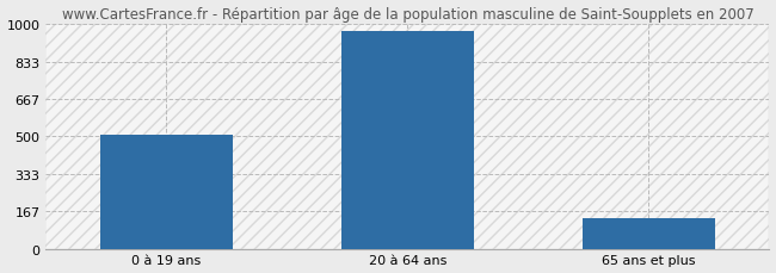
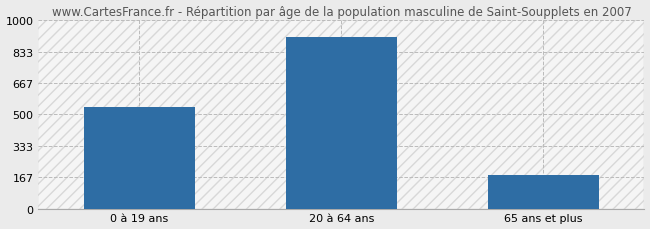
0 à 19 ans: 510 -> 540
20 à 64 ans: 970 -> 910
65 ans et plus: 140 -> 180
